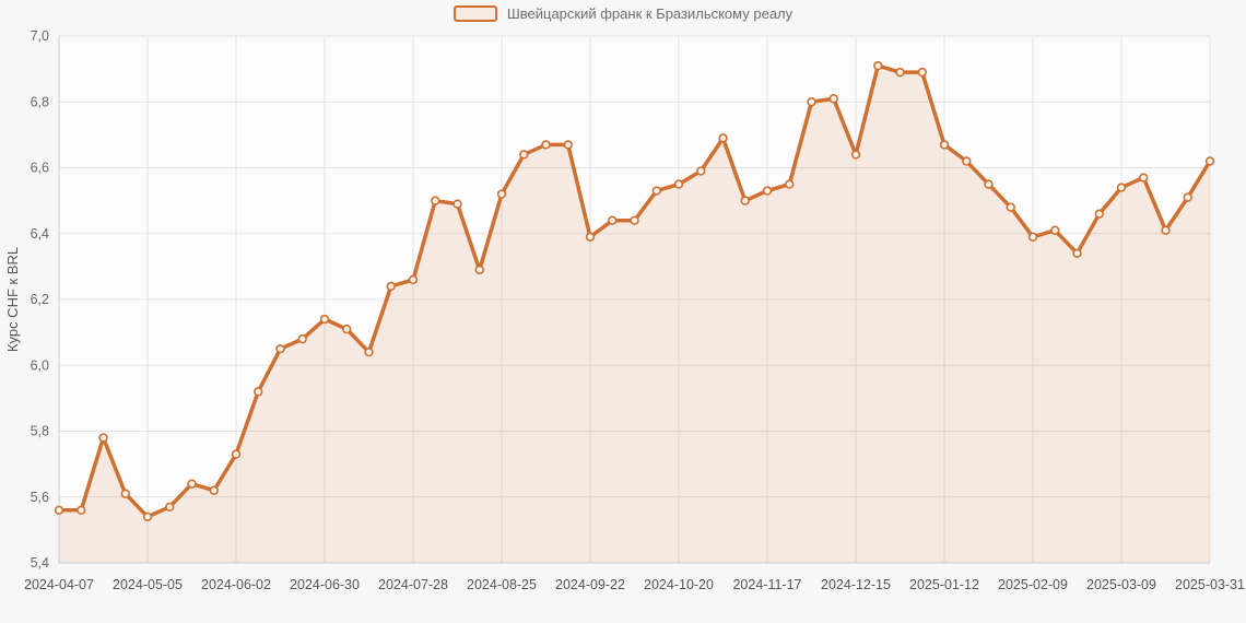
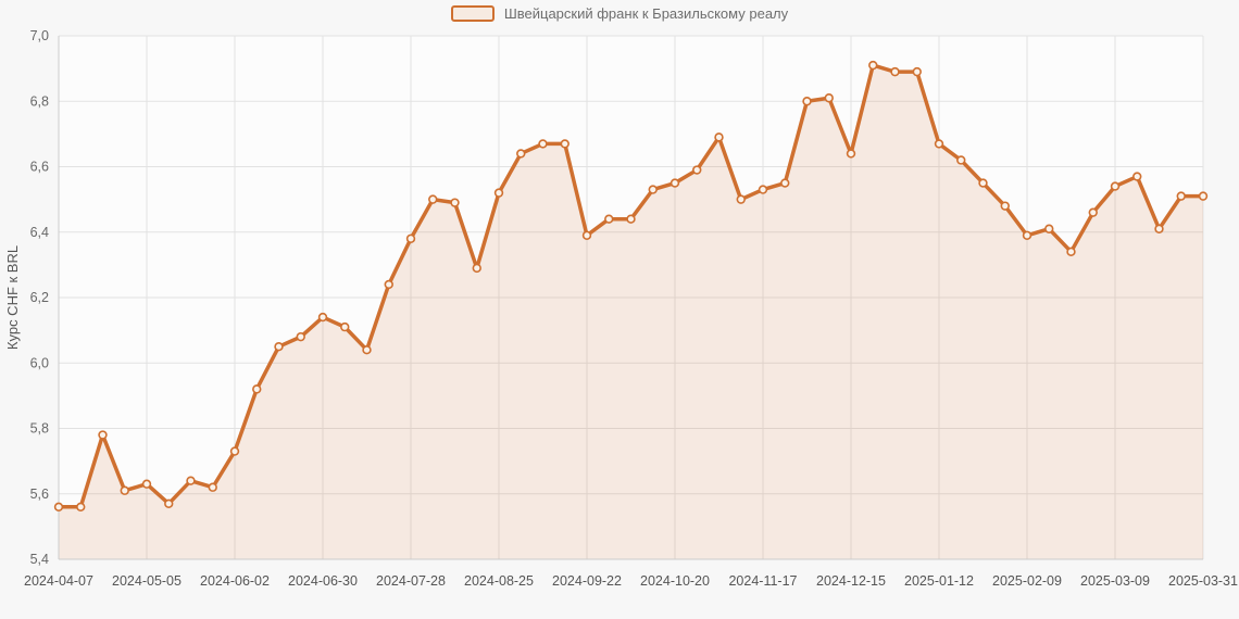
2024-05-05: 5,54 -> 5,63
2024-07-28: 6,26 -> 6,38
2025-03-31: 6,62 -> 6,51
